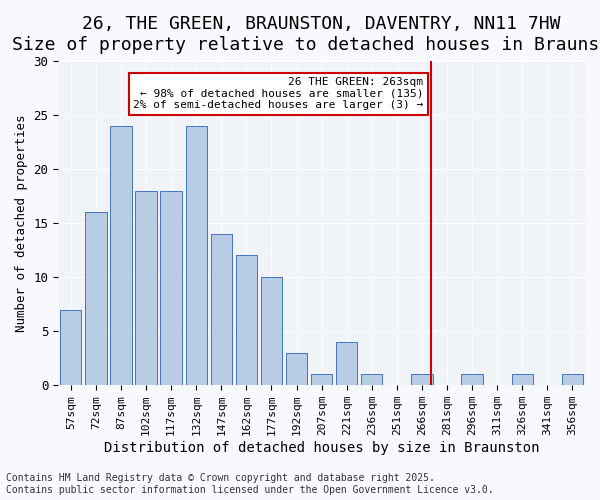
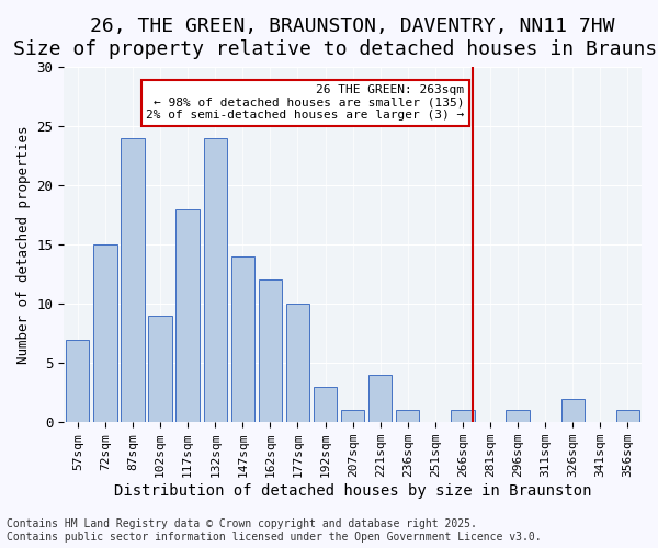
72sqm: 16 -> 15
102sqm: 18 -> 9
326sqm: 1 -> 2
